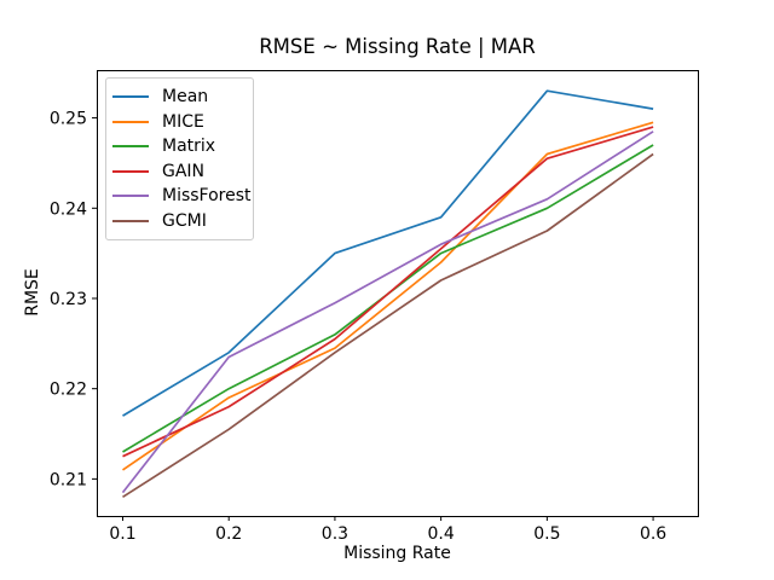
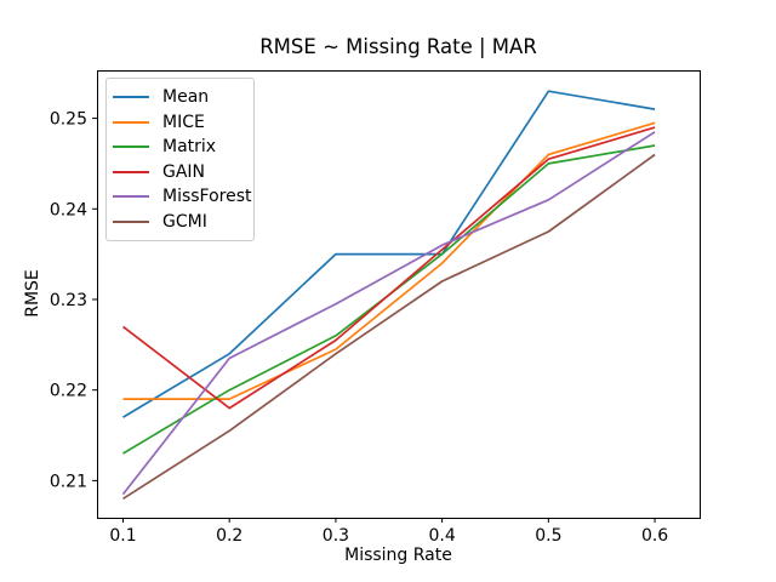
MICE/0.1: 0.211 -> 0.219
GAIN/0.1: 0.212 -> 0.227
Mean/0.4: 0.239 -> 0.235
Matrix/0.5: 0.240 -> 0.245
